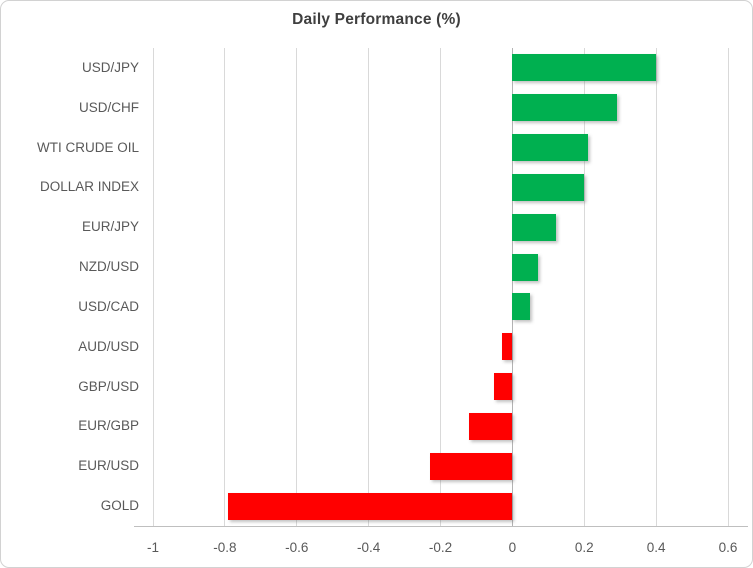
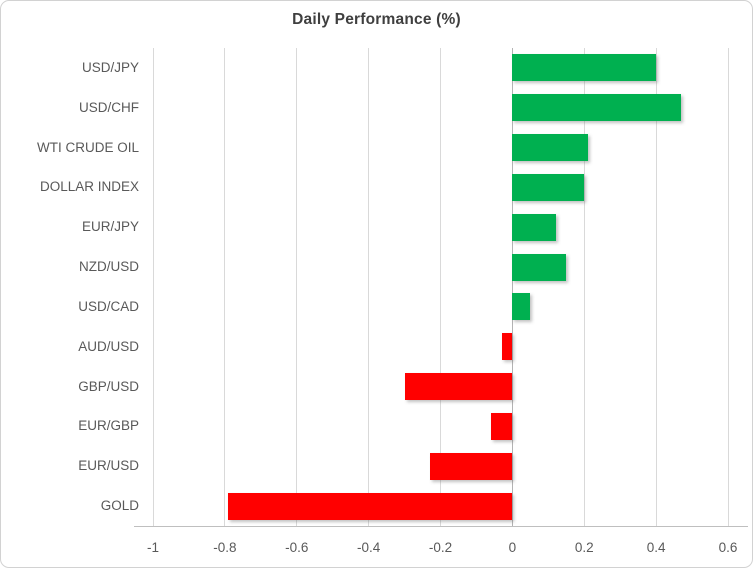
USD/CHF: 0.29 -> 0.47
NZD/USD: 0.07 -> 0.15
GBP/USD: -0.05 -> -0.30
EUR/GBP: -0.12 -> -0.06
